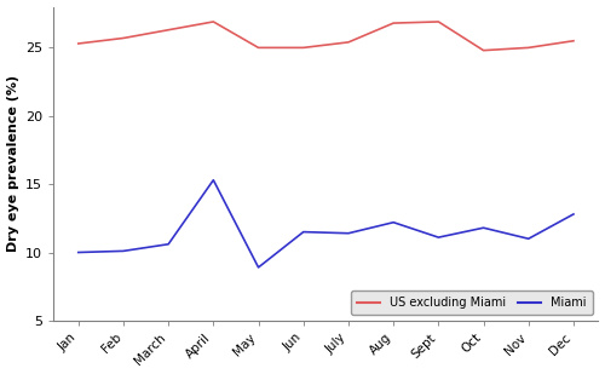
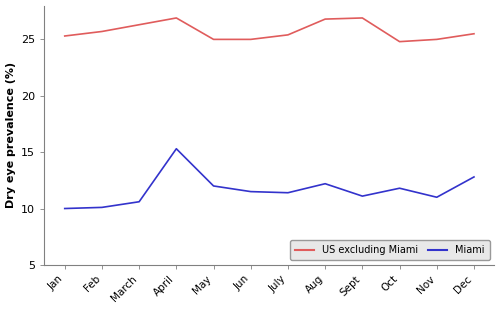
Miami/May: 8.9 -> 12.0
